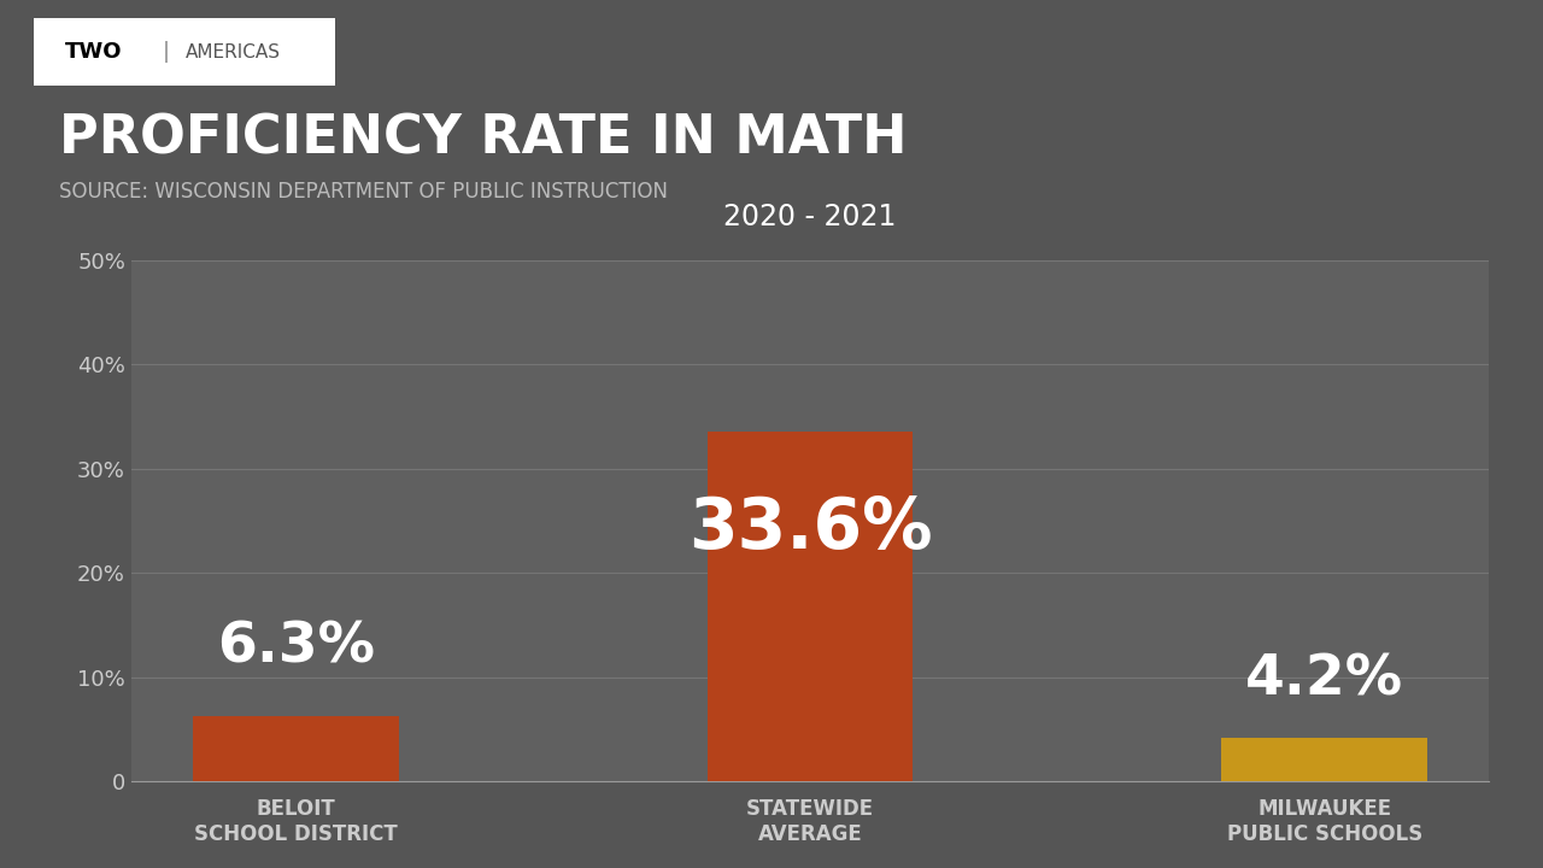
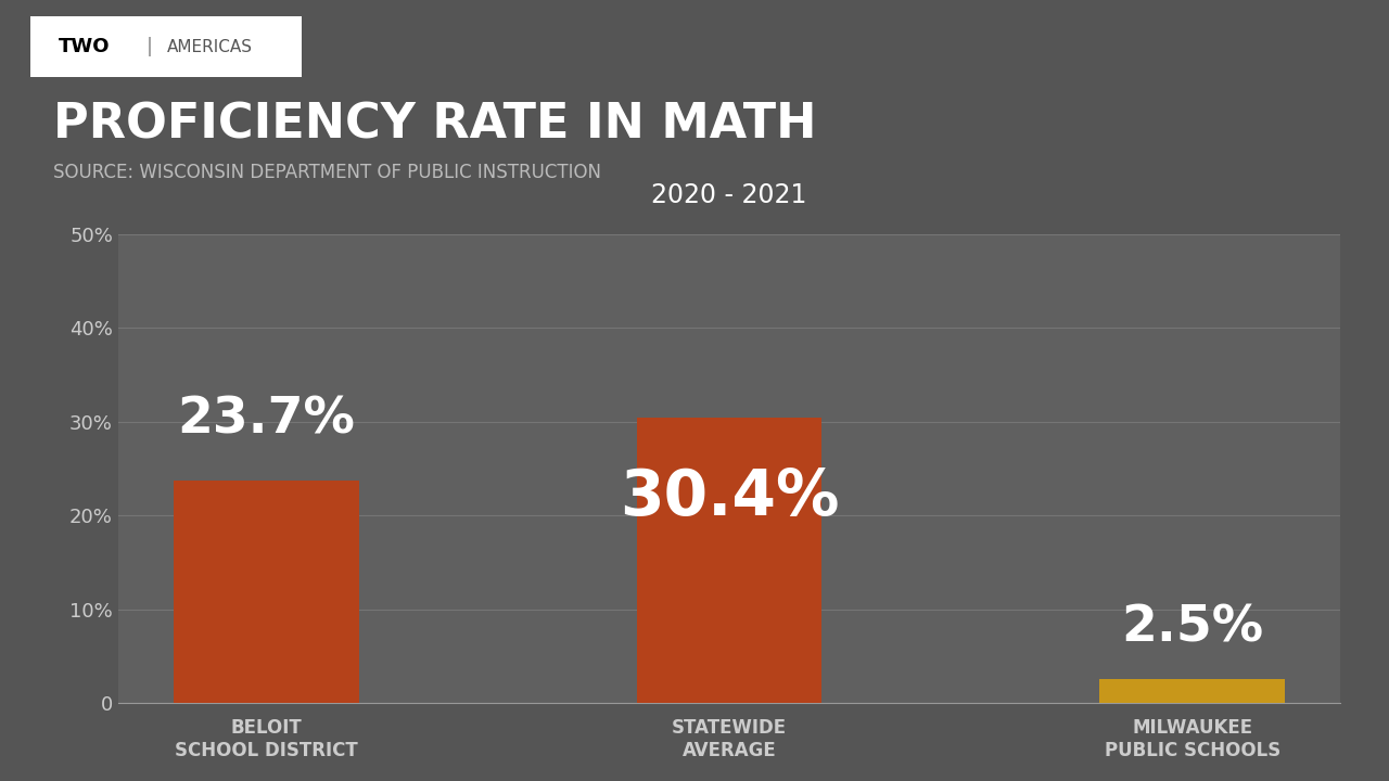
BELOIT SCHOOL DISTRICT: 6.3% -> 23.7%
STATEWIDE AVERAGE: 33.6% -> 30.4%
MILWAUKEE PUBLIC SCHOOLS: 4.2% -> 2.5%
